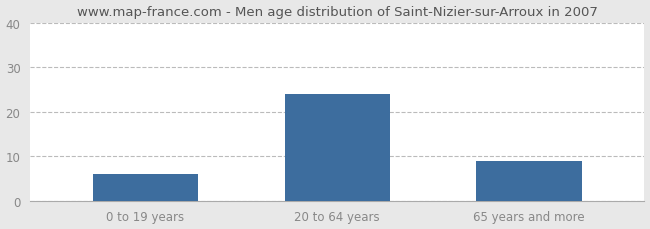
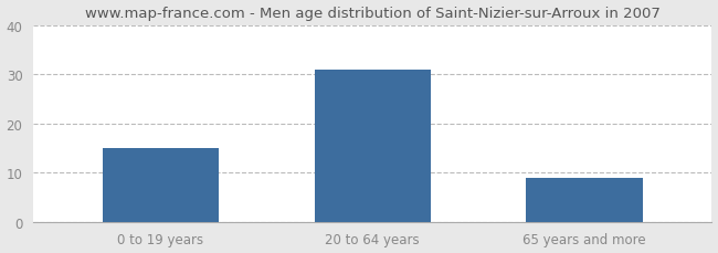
0 to 19 years: 6 -> 15
20 to 64 years: 24 -> 31
